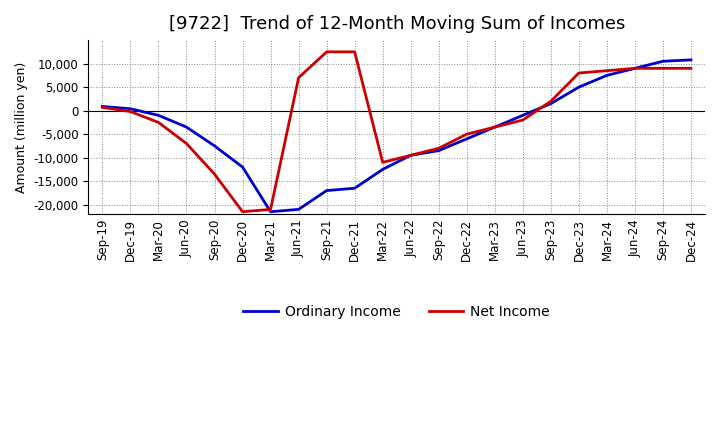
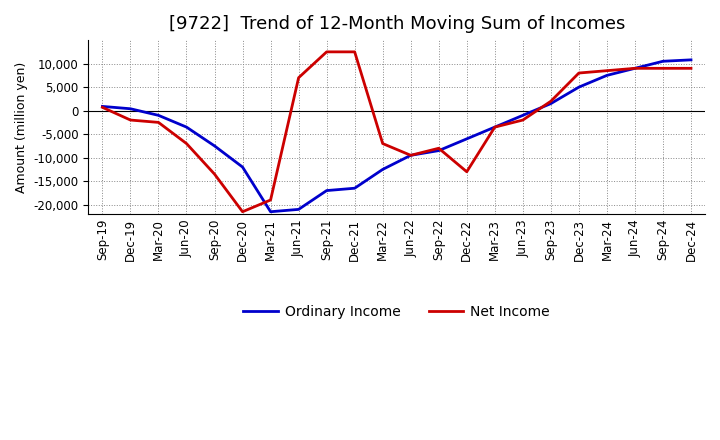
Net Income/Dec-19: -200 -> -2,000
Net Income/Mar-21: -21,000 -> -19,000
Net Income/Mar-22: -11,000 -> -7,000
Net Income/Dec-22: -5,000 -> -13,000
